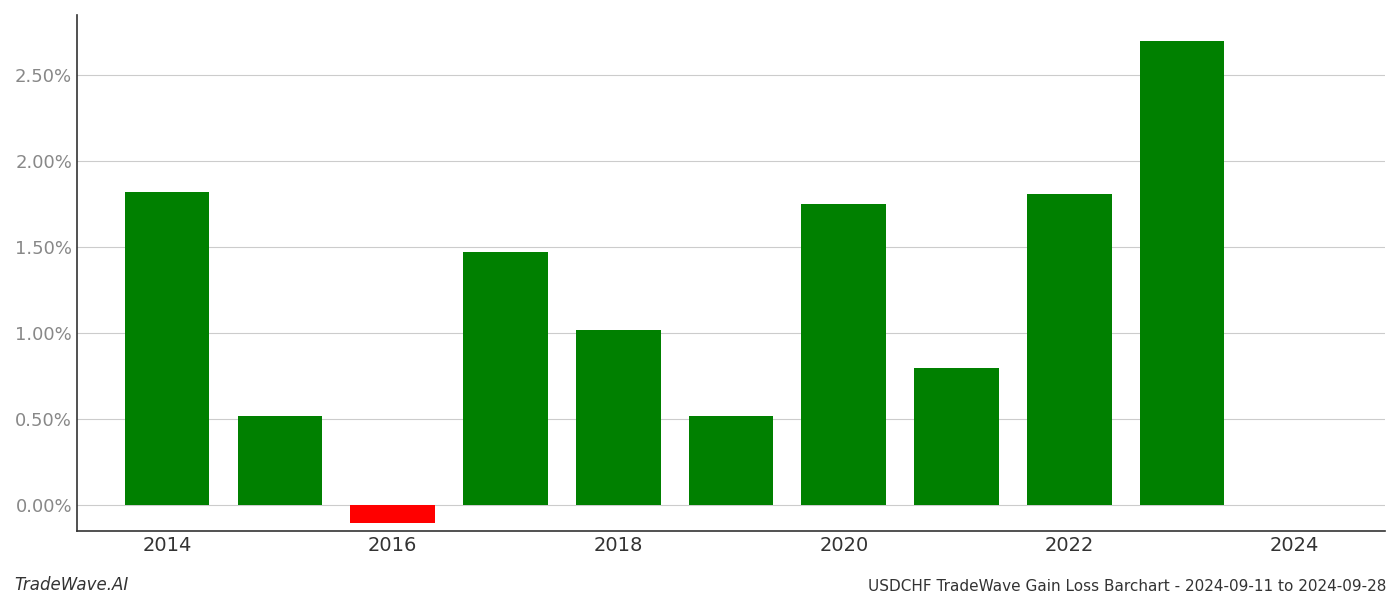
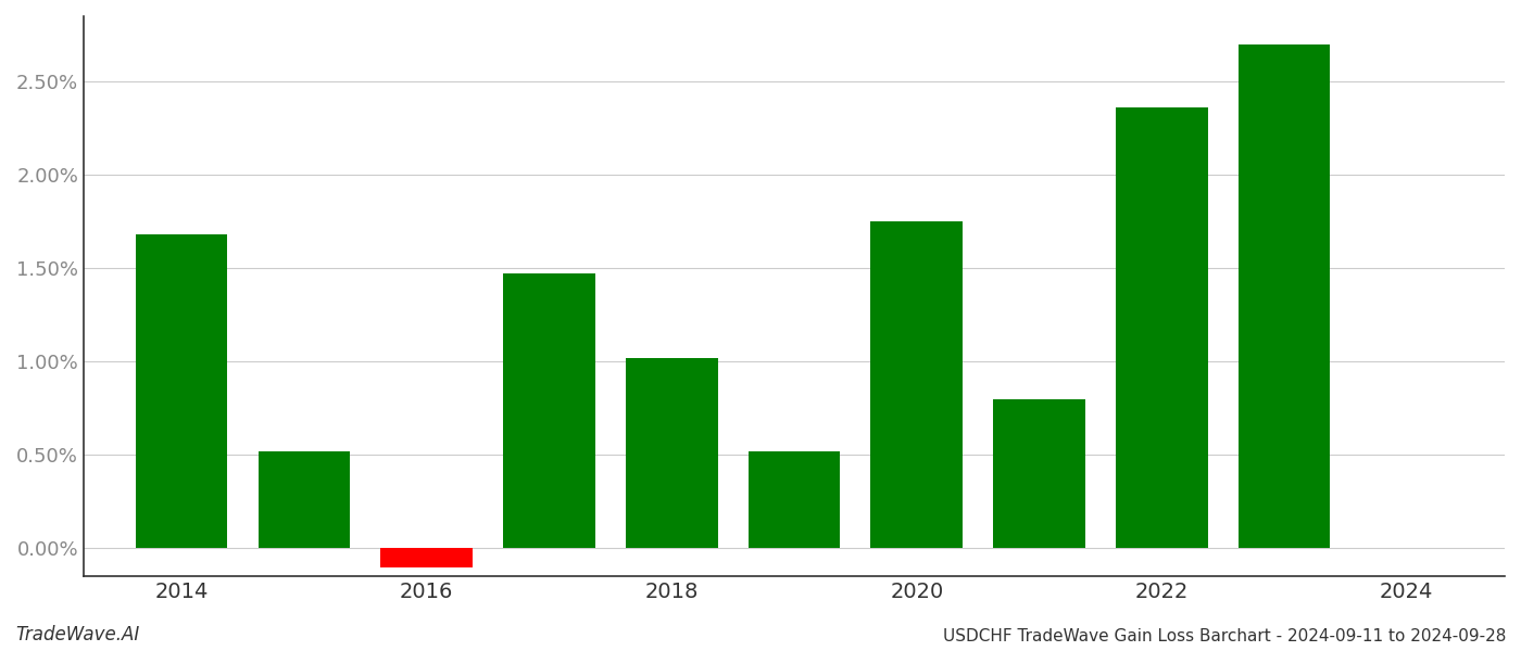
2014: 1.82% -> 1.68%
2022: 1.81% -> 2.36%
